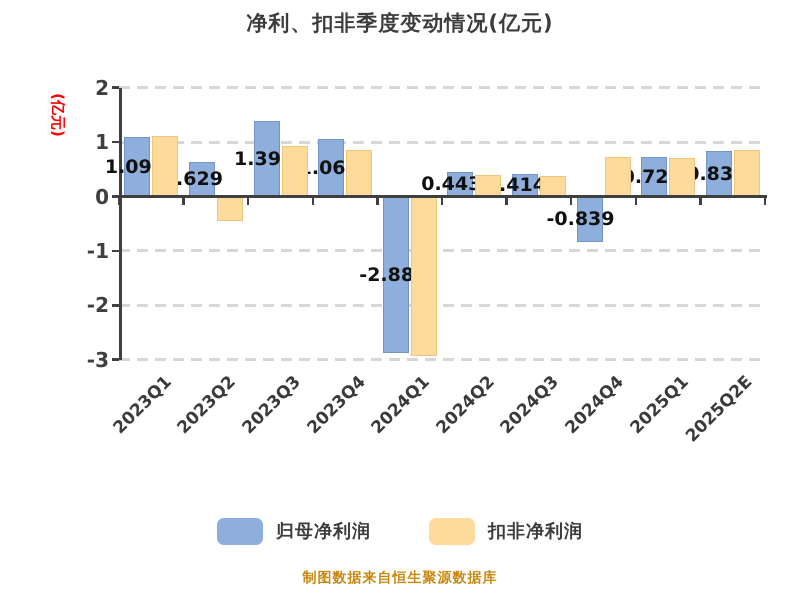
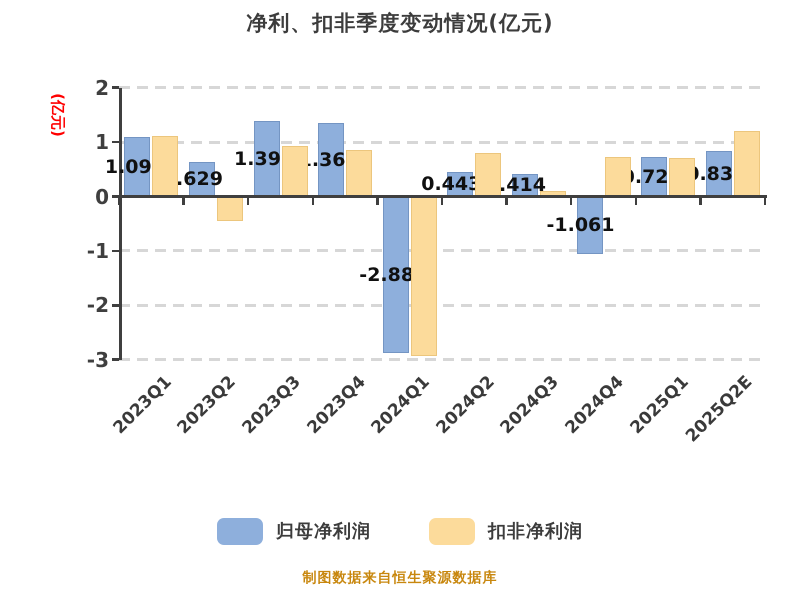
归母净利润/2023Q4: 1.06 -> 1.36
扣非净利润/2024Q2: 0.4 -> 0.8
扣非净利润/2024Q3: 0.4 -> 0.1
归母净利润/2024Q4: -0.839 -> -1.061
扣非净利润/2025Q2E: 0.9 -> 1.2
